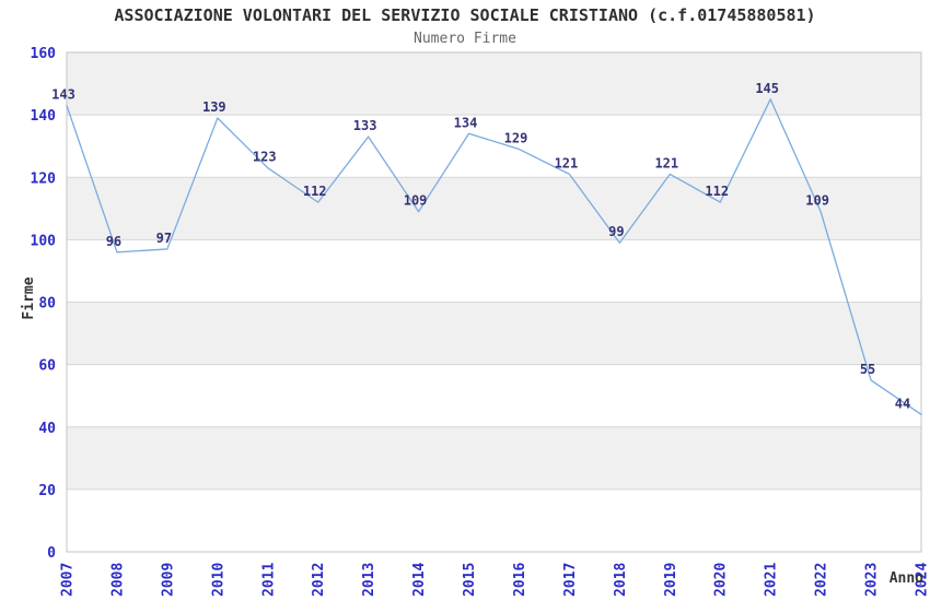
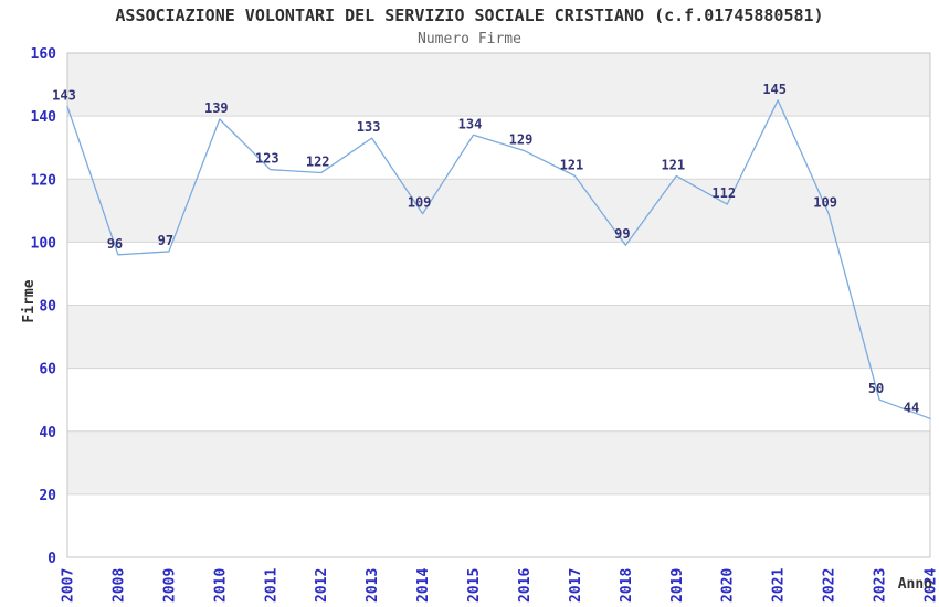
2012: 112 -> 122
2023: 55 -> 50
